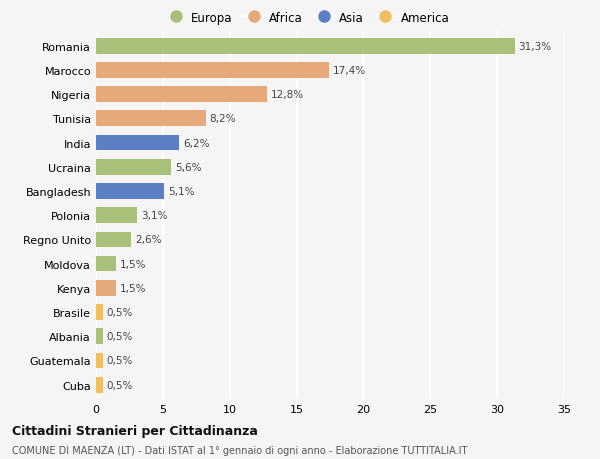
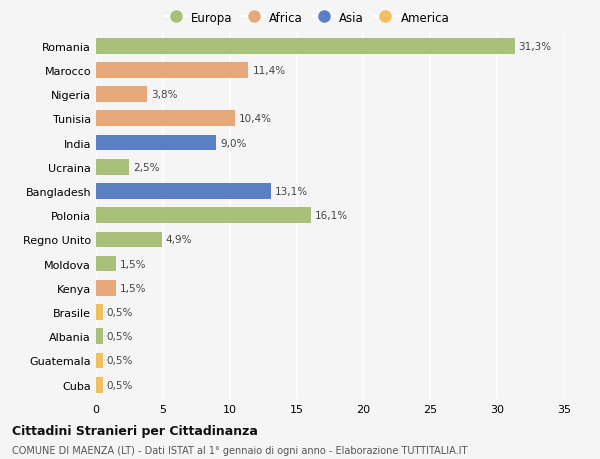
Marocco: 17,4% -> 11,4%
Nigeria: 12,8% -> 3,8%
Tunisia: 8,2% -> 10,4%
India: 6,2% -> 9,0%
Ucraina: 5,6% -> 2,5%
Bangladesh: 5,1% -> 13,1%
Polonia: 3,1% -> 16,1%
Regno Unito: 2,6% -> 4,9%
